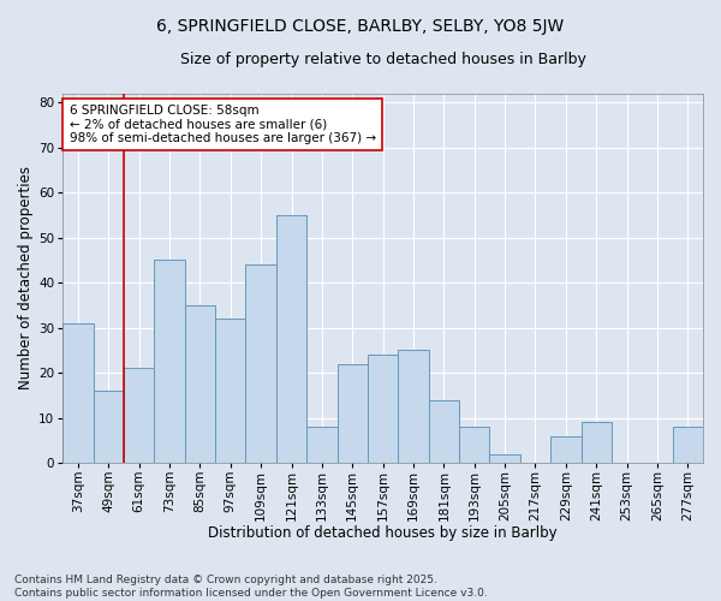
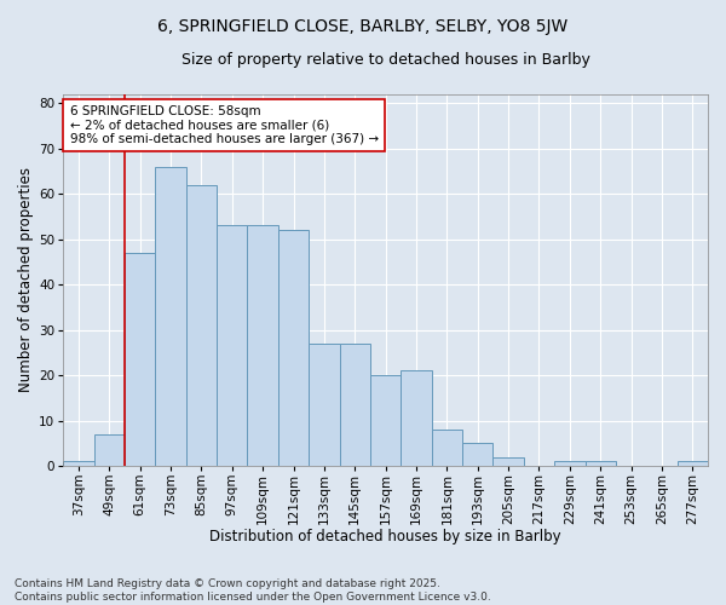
37sqm: 31 -> 1
49sqm: 16 -> 7
61sqm: 21 -> 47
73sqm: 45 -> 66
85sqm: 35 -> 62
97sqm: 32 -> 53
109sqm: 44 -> 53
121sqm: 55 -> 52
133sqm: 8 -> 27
145sqm: 22 -> 27
157sqm: 24 -> 20
169sqm: 25 -> 21
181sqm: 14 -> 8
193sqm: 8 -> 5
229sqm: 6 -> 1
241sqm: 9 -> 1
277sqm: 8 -> 1
